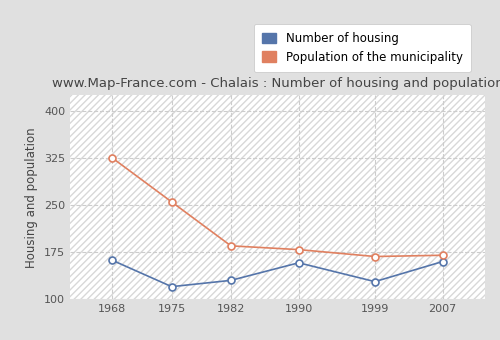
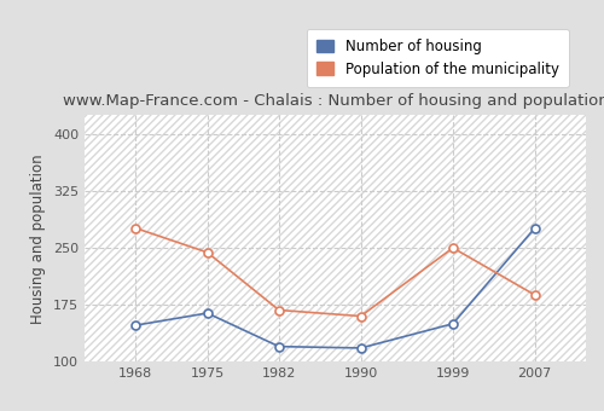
Number of housing/1968: 162 -> 148
Population of the municipality/1968: 325 -> 276
Number of housing/1975: 120 -> 164
Population of the municipality/1975: 255 -> 244
Number of housing/1982: 130 -> 120
Population of the municipality/1982: 185 -> 168
Number of housing/1990: 158 -> 118
Population of the municipality/1990: 179 -> 160
Number of housing/1999: 128 -> 150
Population of the municipality/1999: 168 -> 250
Number of housing/2007: 160 -> 276
Population of the municipality/2007: 170 -> 188
